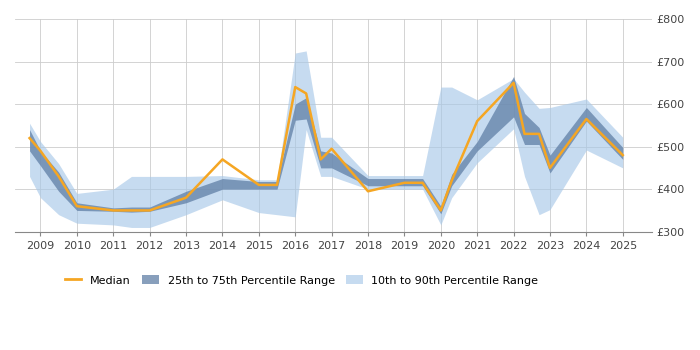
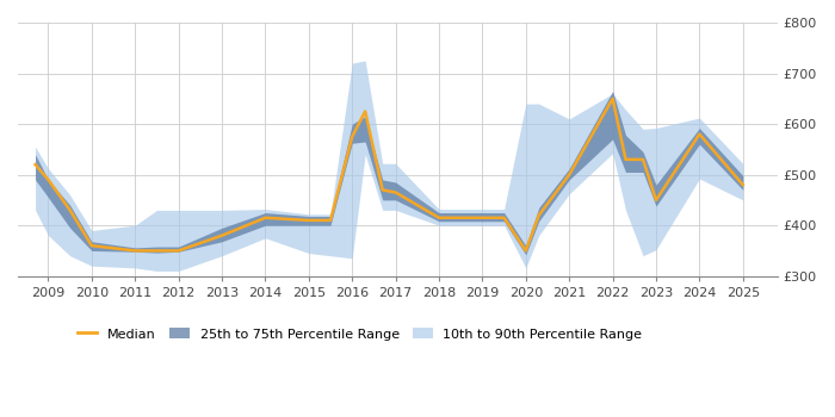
Median/2014: £470 -> £415
Median/2016: £640 -> £575
Median/2017: £495 -> £465
Median/2018: £395 -> £415
Median/2021: £560 -> £500
Median/2024: £565 -> £580
